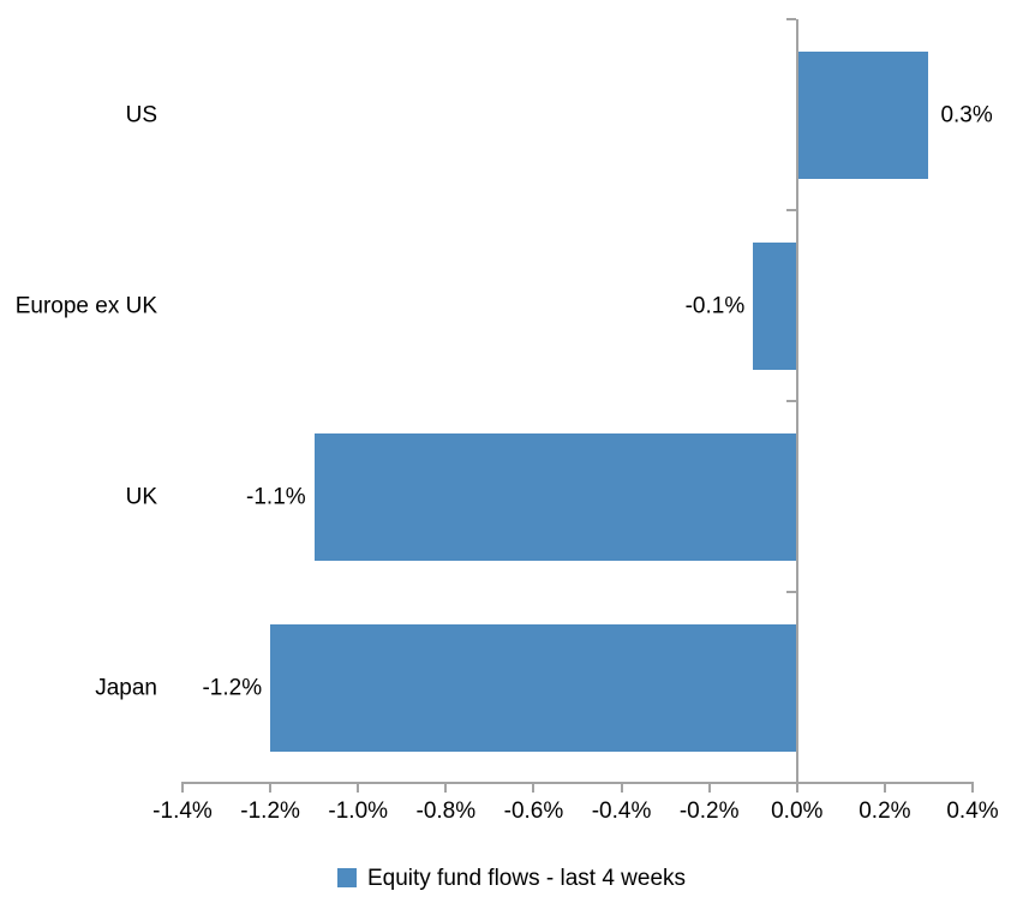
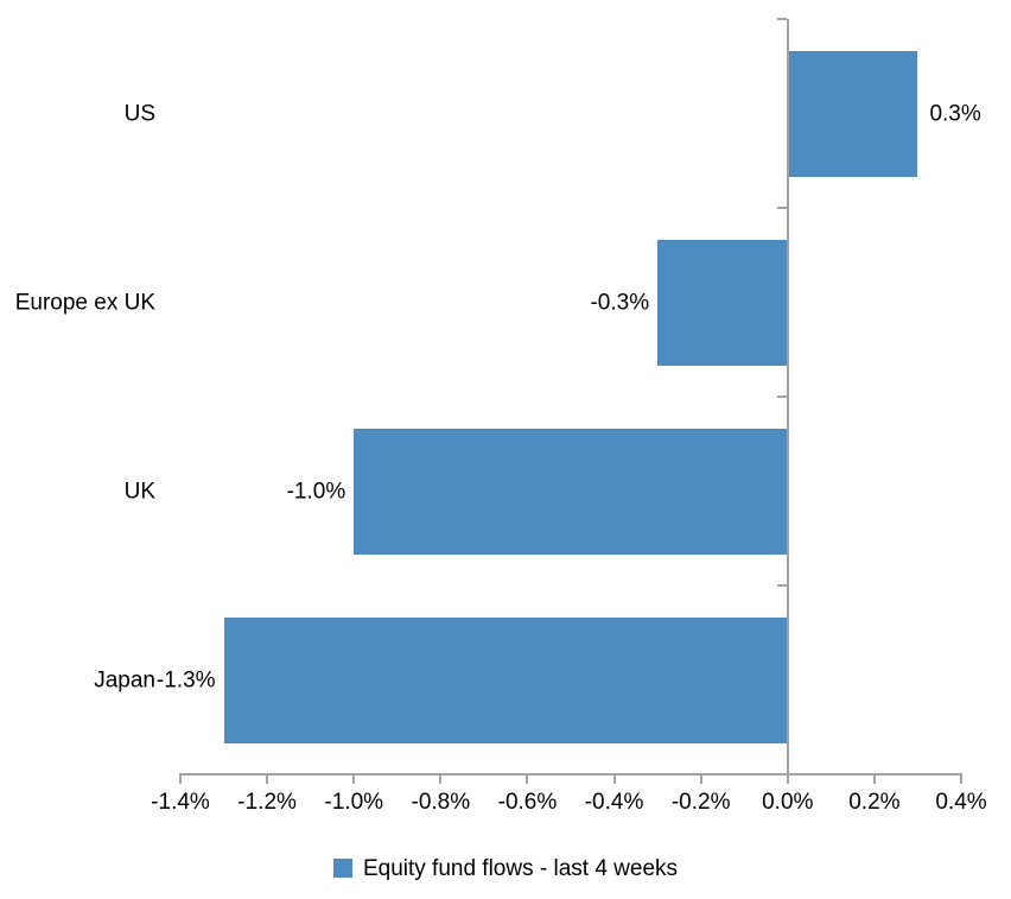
Europe ex UK: -0.1% -> -0.3%
UK: -1.1% -> -1.0%
Japan: -1.2% -> -1.3%
